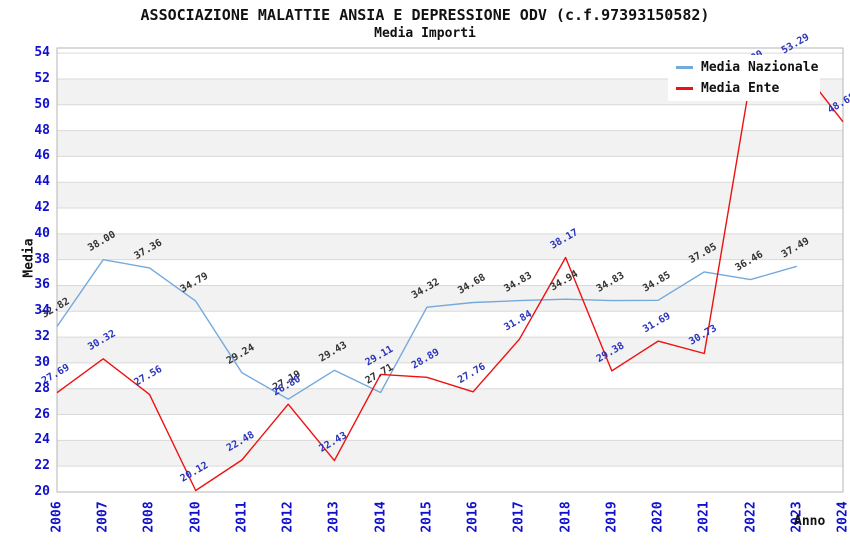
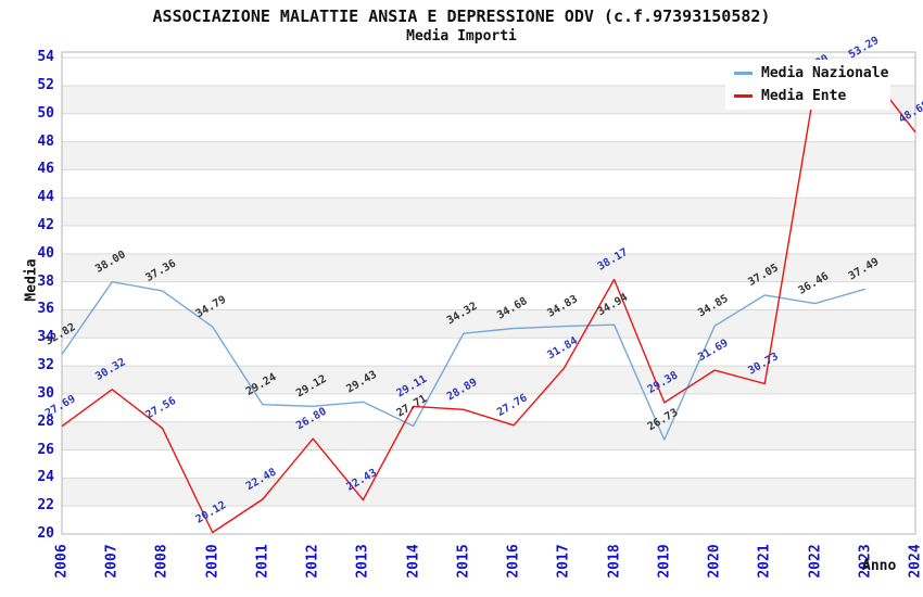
Media Nazionale/2012: 27.19 -> 29.12
Media Nazionale/2019: 34.83 -> 26.73
